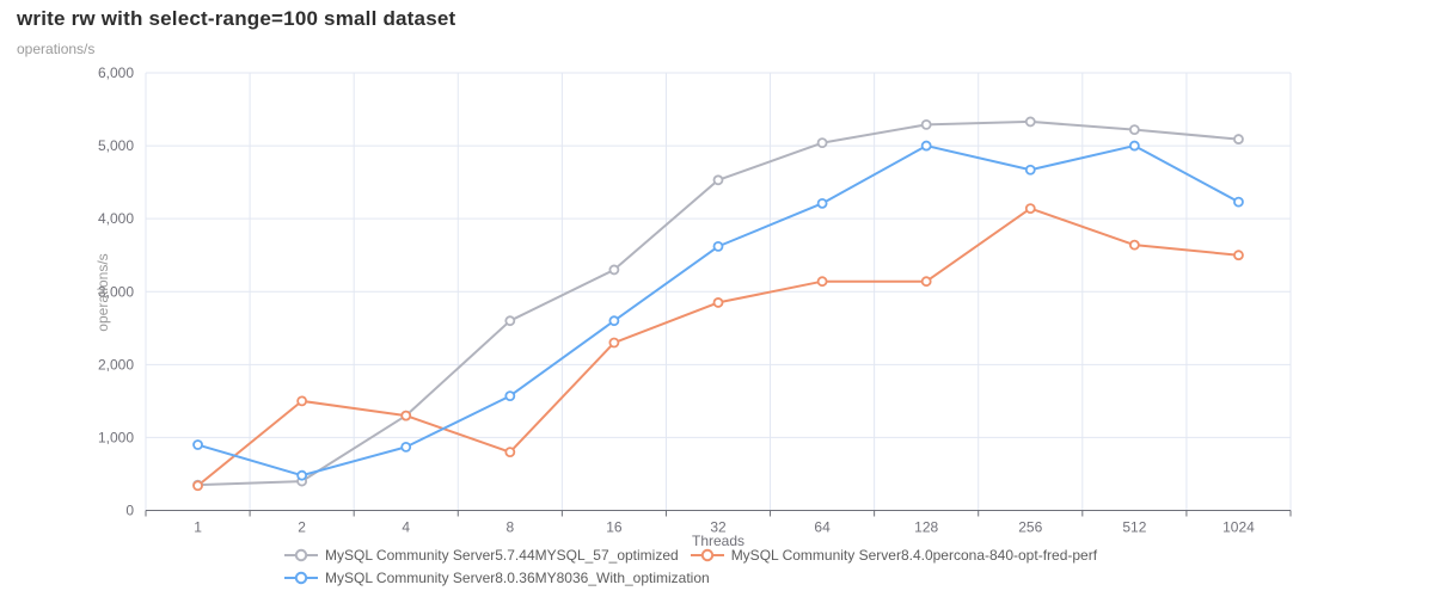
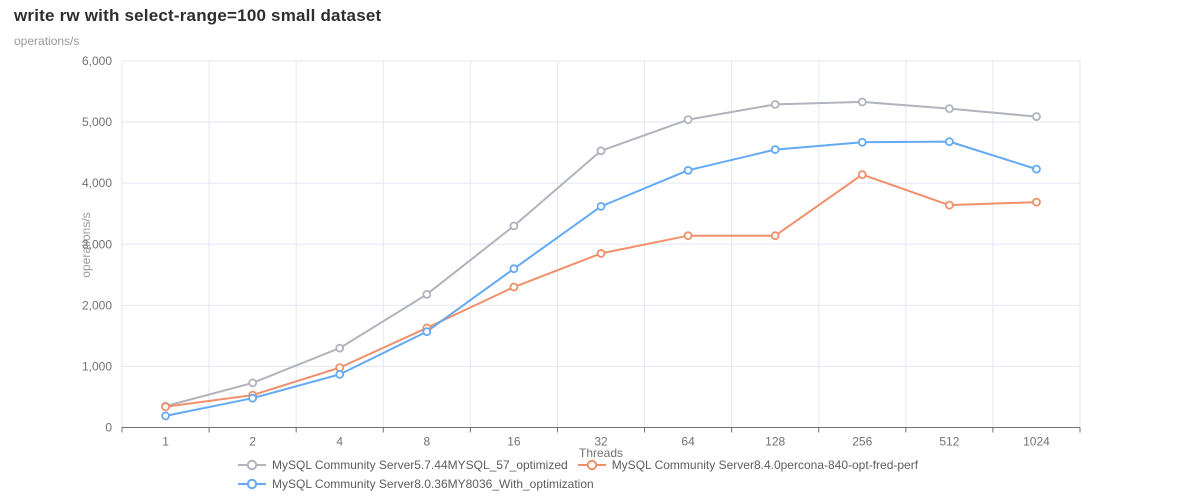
MySQL Community Server8.0.36MY8036_With_optimization/1: 900 -> 200
MySQL Community Server5.7.44MYSQL_57_optimized/2: 400 -> 700
MySQL Community Server8.4.0percona-840-opt-fred-perf/2: 1500 -> 500
MySQL Community Server8.4.0percona-840-opt-fred-perf/4: 1300 -> 1000
MySQL Community Server5.7.44MYSQL_57_optimized/8: 2600 -> 2200
MySQL Community Server8.4.0percona-840-opt-fred-perf/8: 800 -> 1600
MySQL Community Server8.0.36MY8036_With_optimization/128: 5000 -> 4600
MySQL Community Server8.0.36MY8036_With_optimization/512: 5000 -> 4700
MySQL Community Server8.4.0percona-840-opt-fred-perf/1024: 3500 -> 3700
